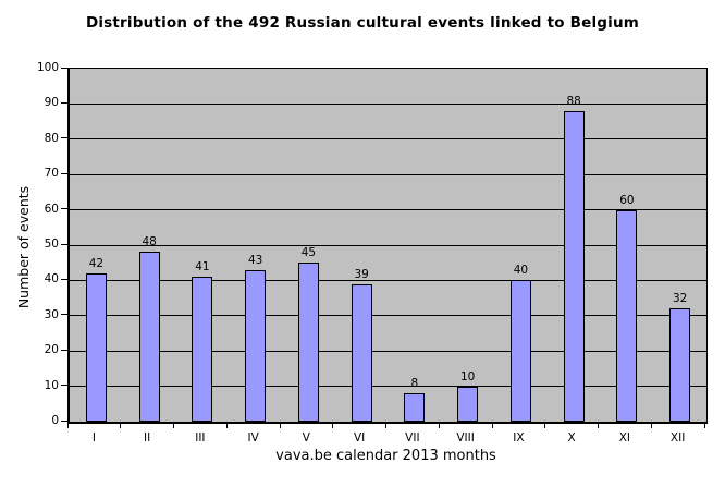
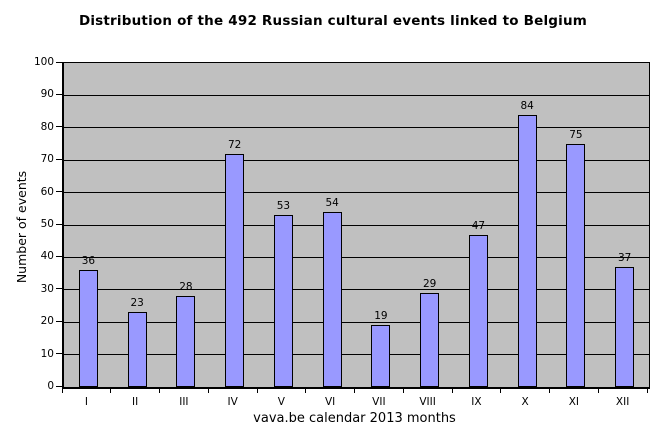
I: 42 -> 36
II: 48 -> 23
III: 41 -> 28
IV: 43 -> 72
V: 45 -> 53
VI: 39 -> 54
VII: 8 -> 19
VIII: 10 -> 29
IX: 40 -> 47
X: 88 -> 84
XI: 60 -> 75
XII: 32 -> 37
